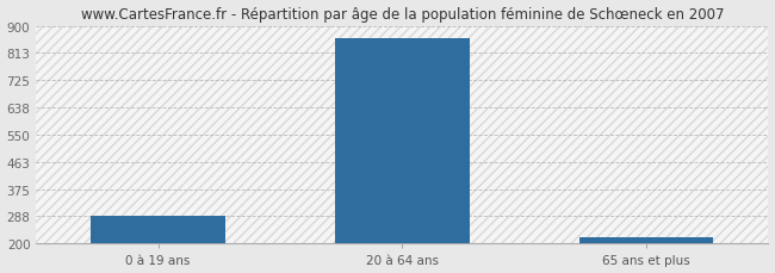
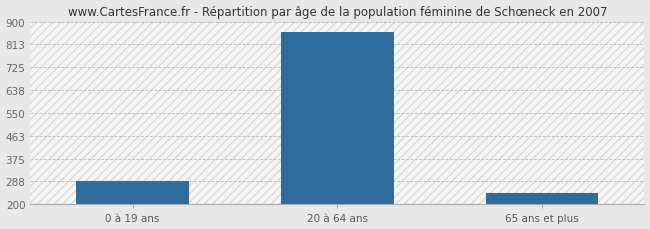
65 ans et plus: 222 -> 245
